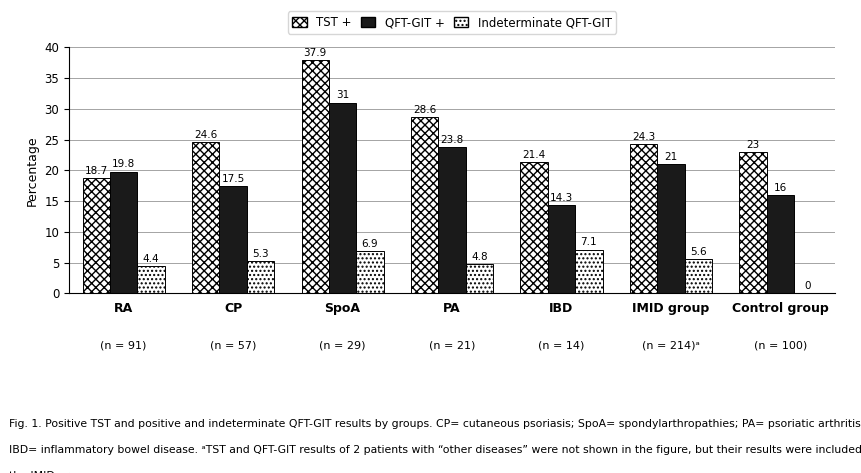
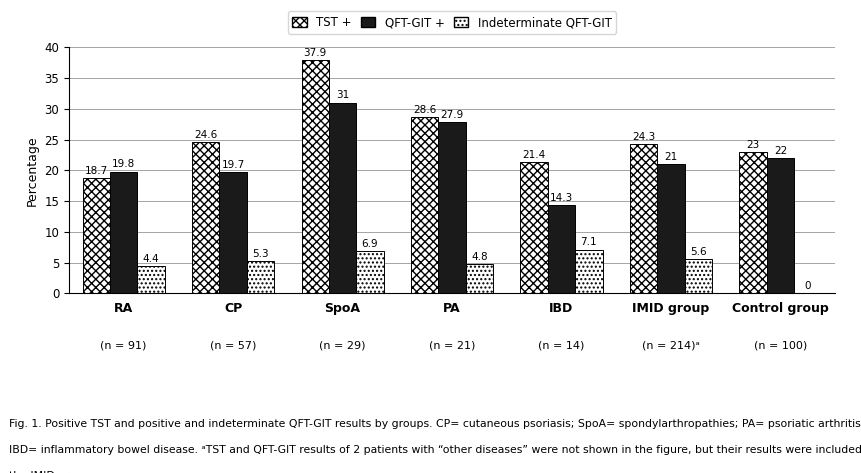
QFT-GIT +/CP: 17.5 -> 19.7
QFT-GIT +/PA: 23.8 -> 27.9
QFT-GIT +/Control group: 16 -> 22
